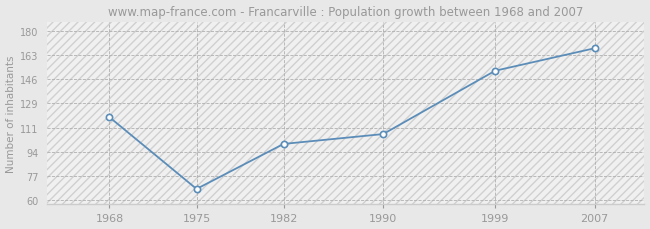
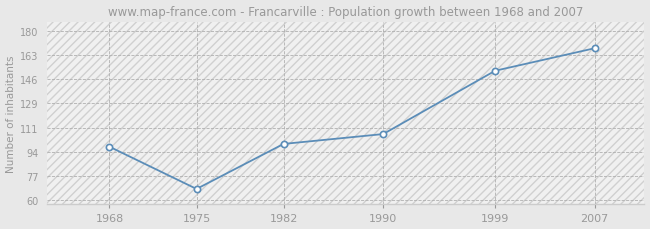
1968: 119 -> 98
